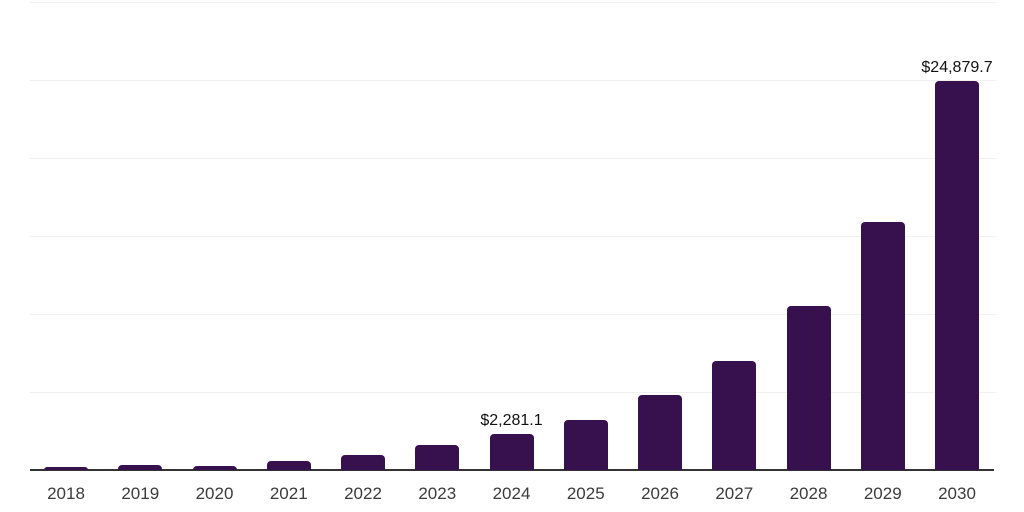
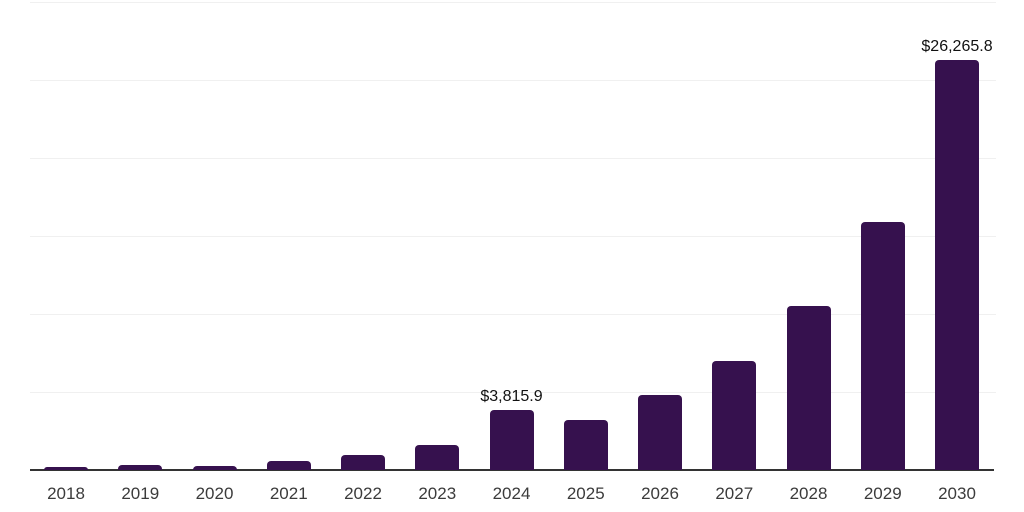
2024: $2,281.1 -> $3,815.9
2030: $24,879.7 -> $26,265.8
